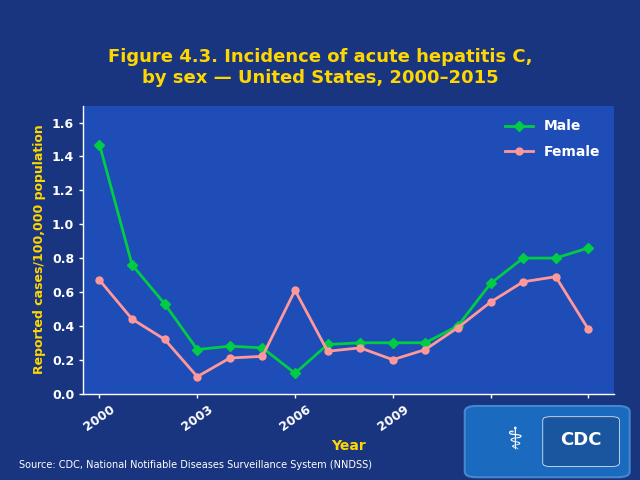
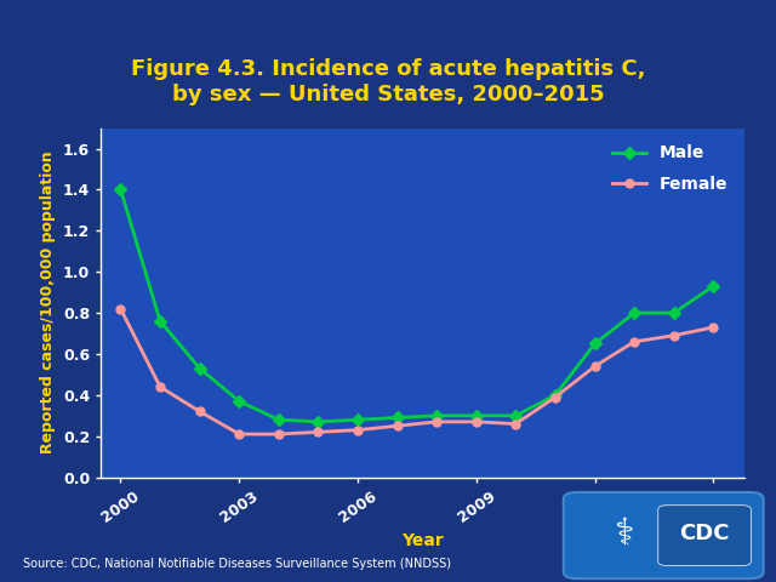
Male/2000: 1.47 -> 1.40
Female/2000: 0.67 -> 0.82
Male/2003: 0.26 -> 0.37
Female/2003: 0.10 -> 0.21
Male/2006: 0.12 -> 0.28
Female/2006: 0.61 -> 0.23
Female/2009: 0.20 -> 0.27
Male/2015: 0.86 -> 0.93
Female/2015: 0.38 -> 0.73
